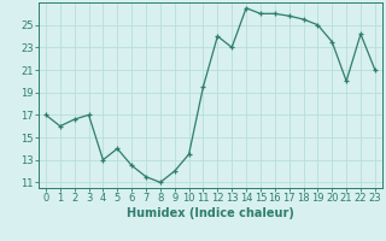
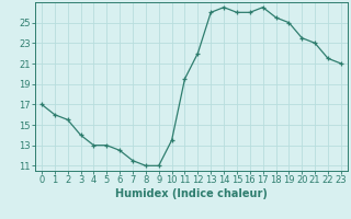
2: 16.6 -> 15.5
3: 17.0 -> 14.0
5: 14.0 -> 13.0
9: 12.0 -> 11.0
12: 24.0 -> 22.0
13: 23.0 -> 26.0
17: 25.8 -> 26.5
21: 20.0 -> 23.0
22: 24.2 -> 21.5
